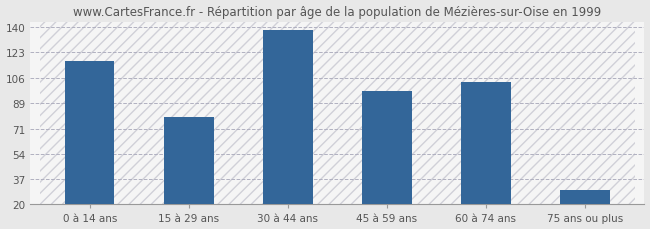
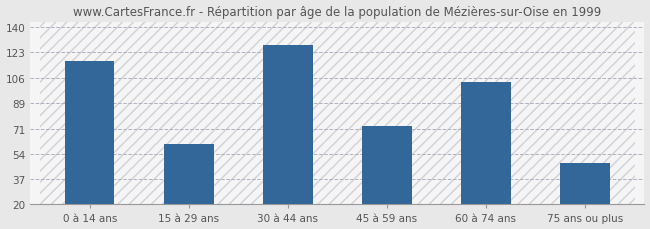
15 à 29 ans: 79 -> 61
30 à 44 ans: 138 -> 128
45 à 59 ans: 97 -> 73
75 ans ou plus: 30 -> 48
